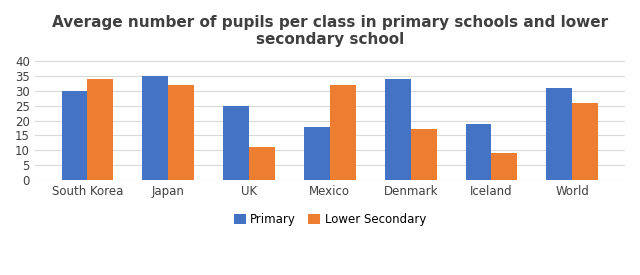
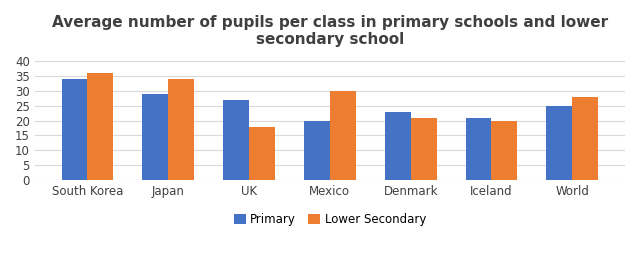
Primary/South Korea: 30 -> 34
Lower Secondary/South Korea: 34 -> 36
Primary/Japan: 35 -> 29
Lower Secondary/Japan: 32 -> 34
Primary/UK: 25 -> 27
Lower Secondary/UK: 11 -> 18
Primary/Mexico: 18 -> 20
Lower Secondary/Mexico: 32 -> 30
Primary/Denmark: 34 -> 23
Lower Secondary/Denmark: 17 -> 21
Primary/Iceland: 19 -> 21
Lower Secondary/Iceland: 9 -> 20
Primary/World: 31 -> 25
Lower Secondary/World: 26 -> 28
